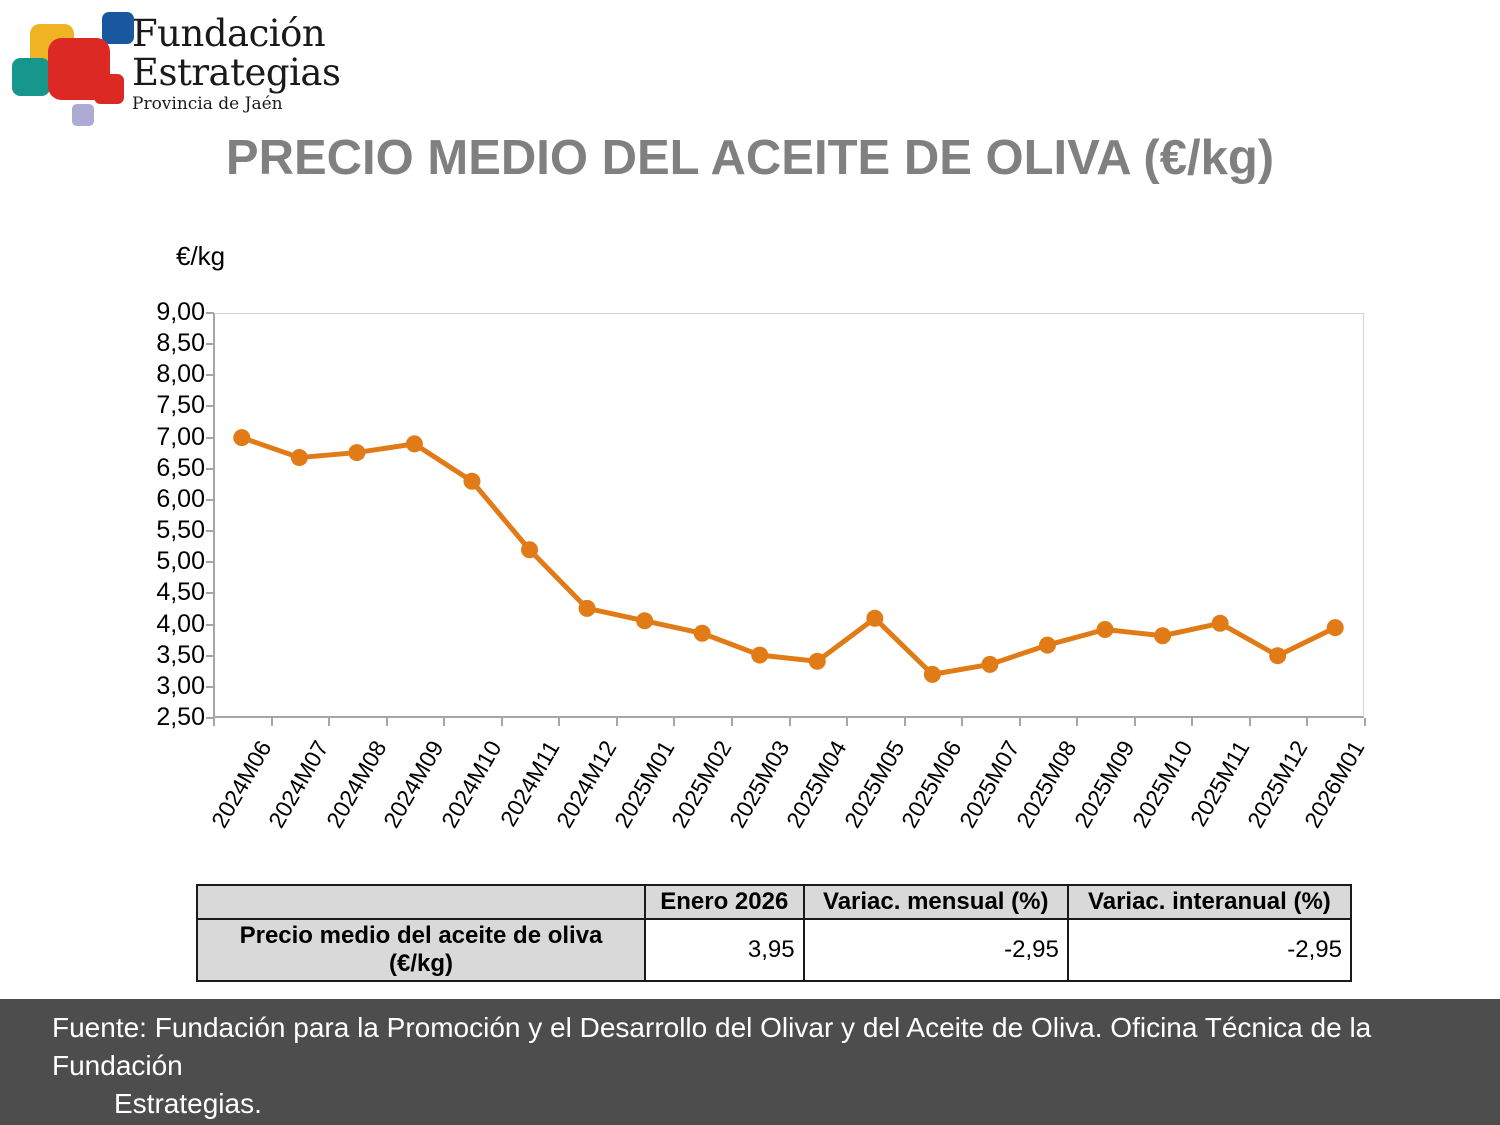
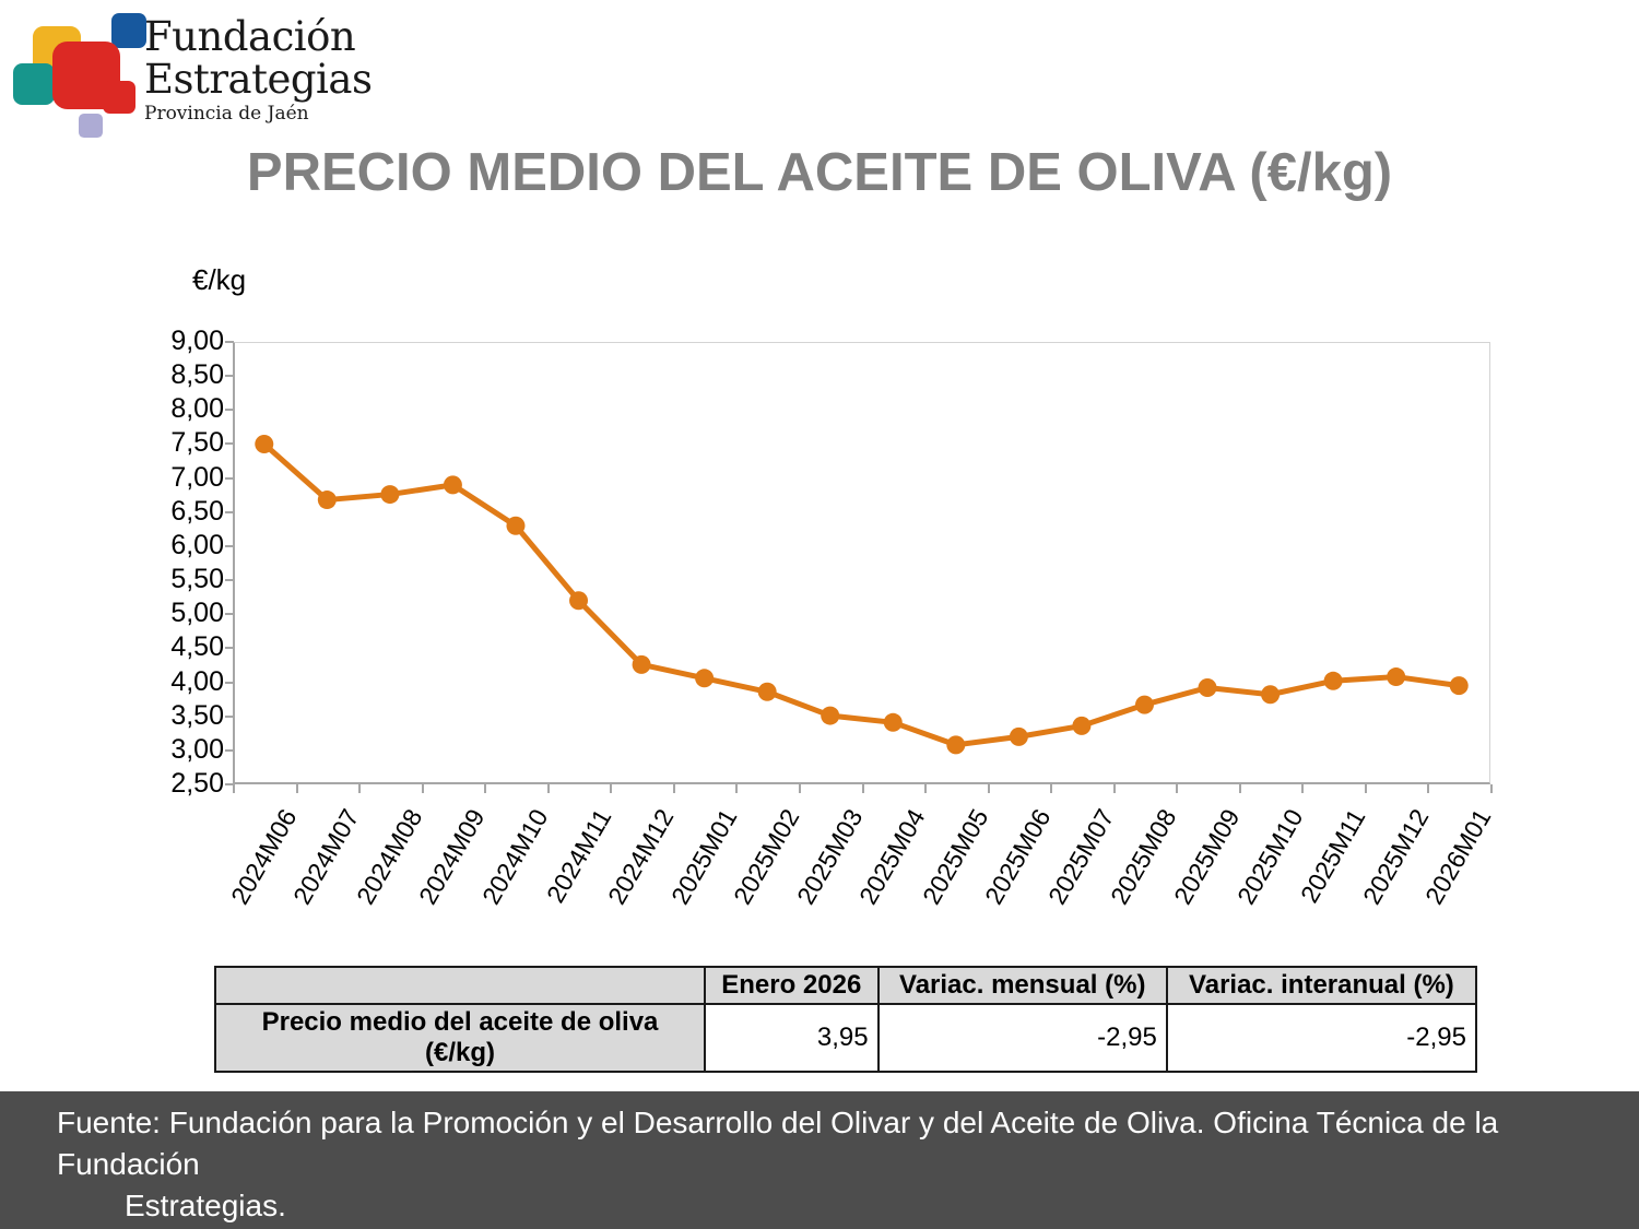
2024M06: 7,0 -> 7,5
2025M05: 4,1 -> 3,1
2025M12: 3,5 -> 4,1
